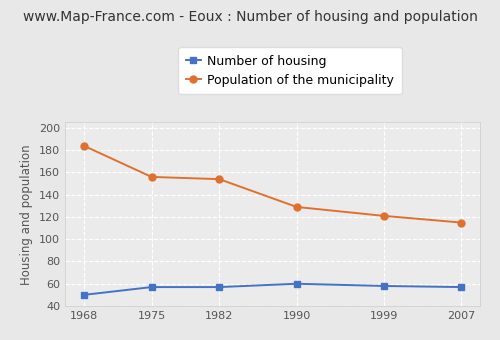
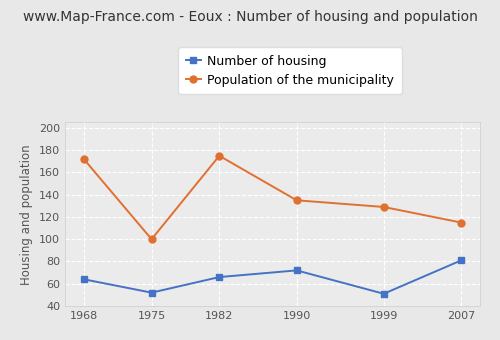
Number of housing/1968: 50 -> 64
Population of the municipality/1968: 184 -> 172
Number of housing/1975: 57 -> 52
Population of the municipality/1975: 156 -> 100
Number of housing/1982: 57 -> 66
Population of the municipality/1982: 154 -> 175
Number of housing/1990: 60 -> 72
Population of the municipality/1990: 129 -> 135
Number of housing/1999: 58 -> 51
Population of the municipality/1999: 121 -> 129
Number of housing/2007: 57 -> 81
